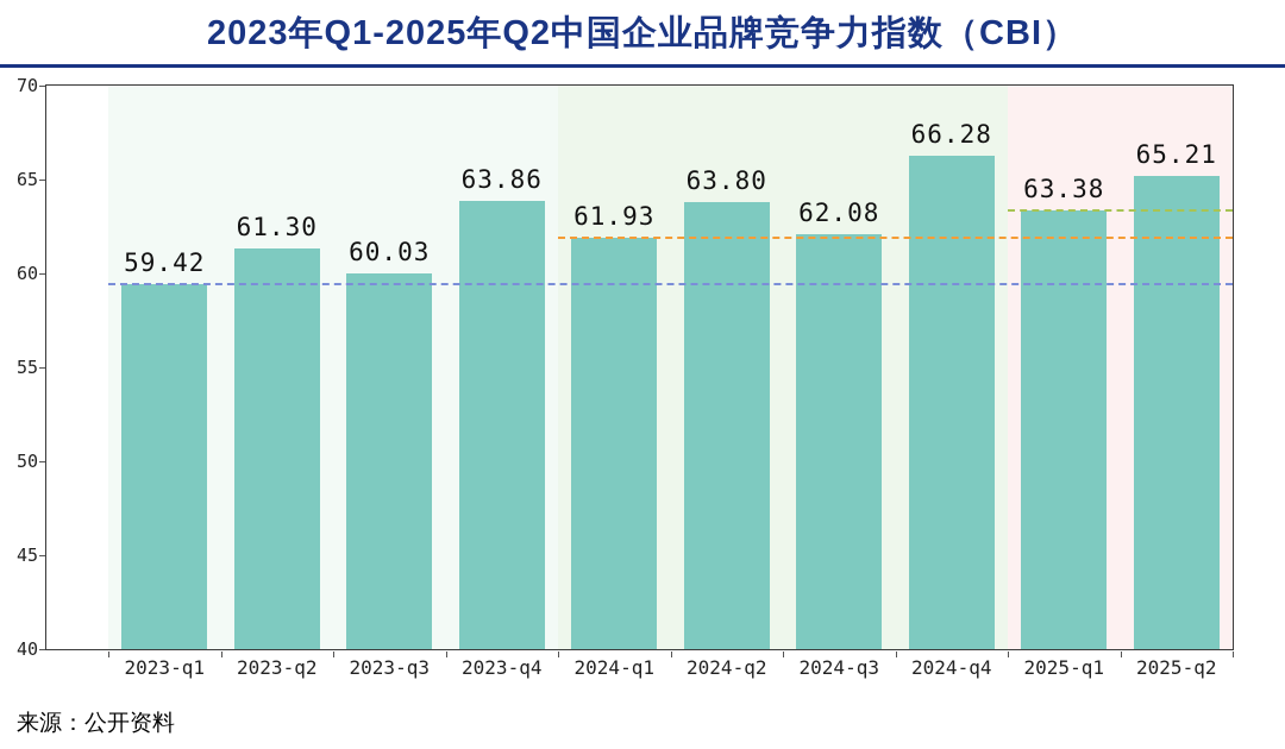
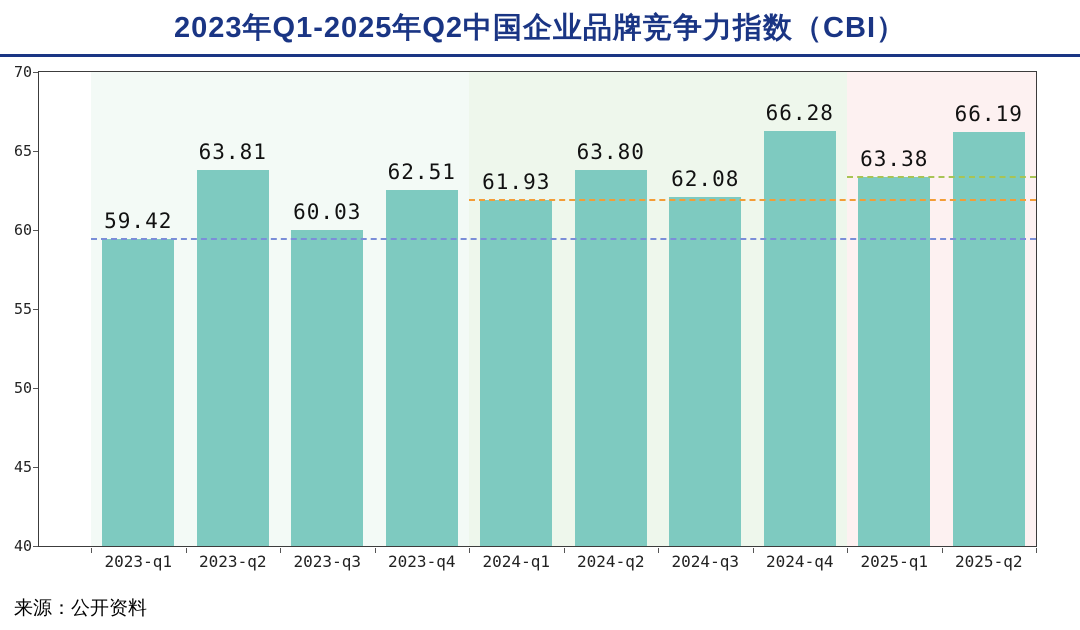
2023-q2: 61.30 -> 63.81
2023-q4: 63.86 -> 62.51
2025-q2: 65.21 -> 66.19
